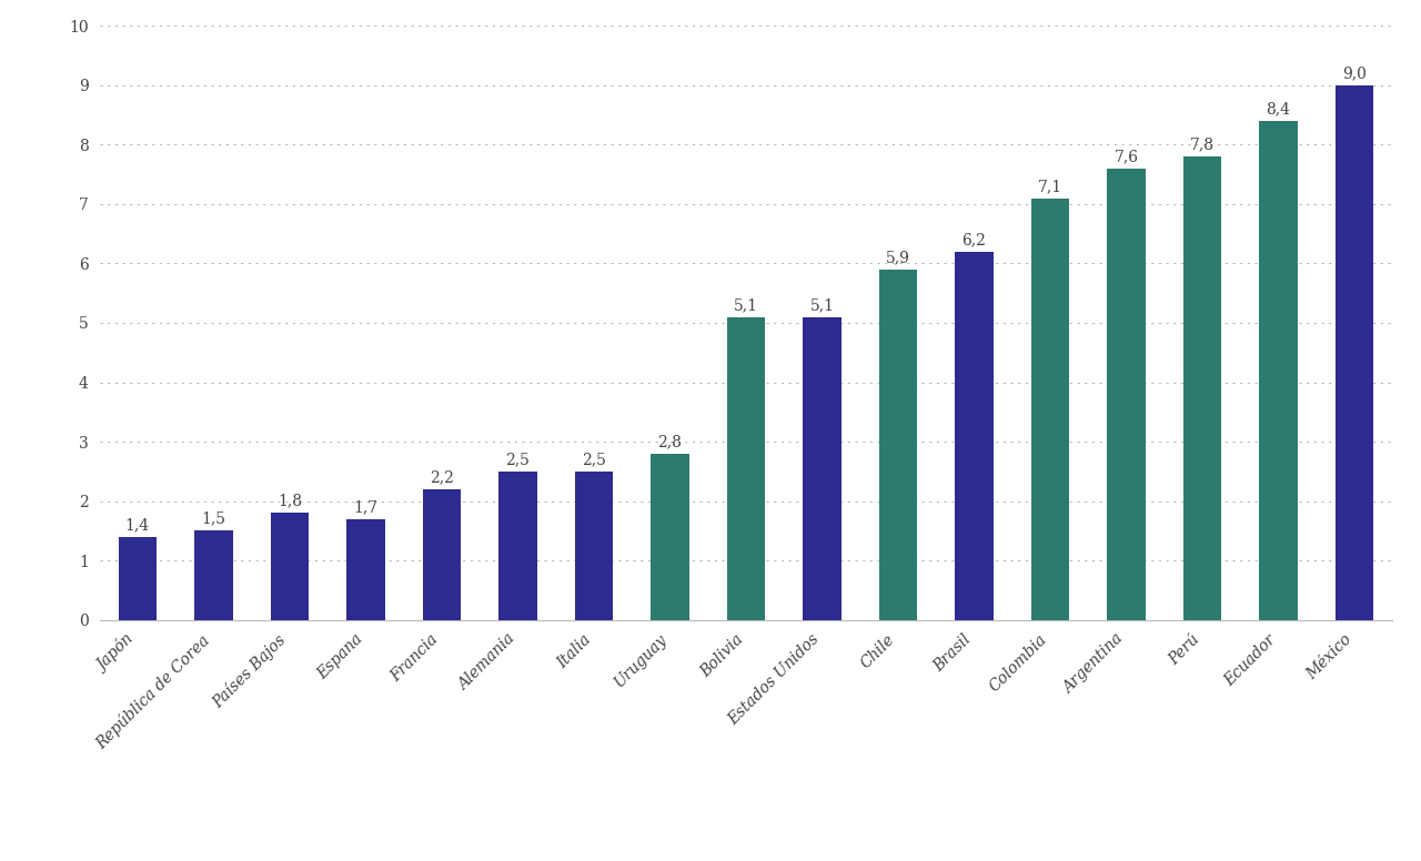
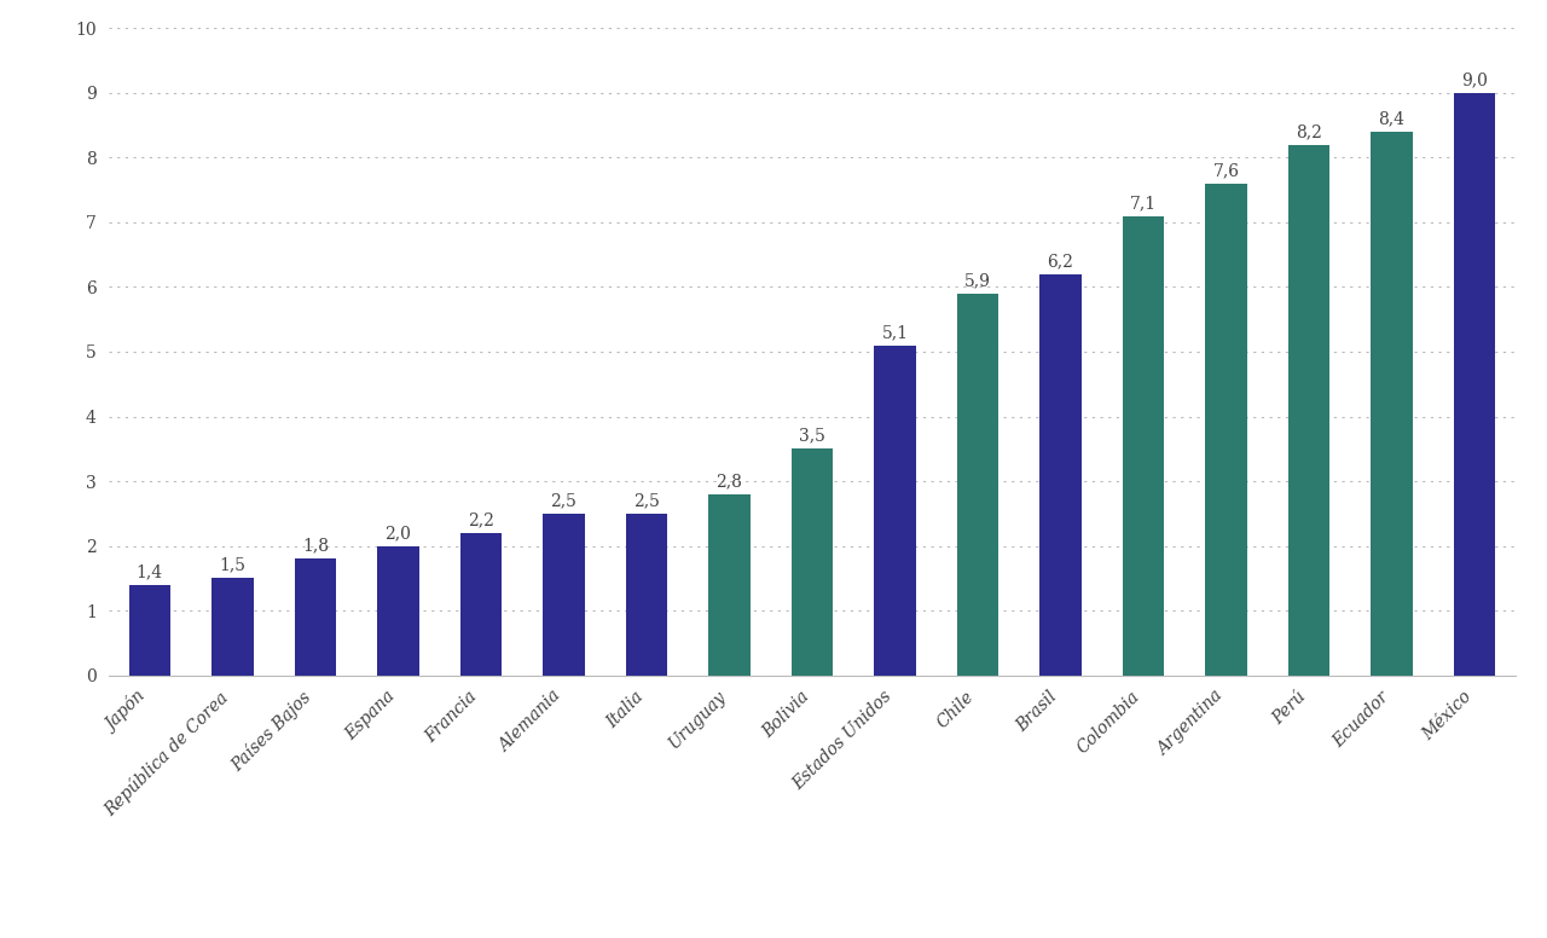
Espana: 1,7 -> 2,0
Bolivia: 5,1 -> 3,5
Perú: 7,8 -> 8,2
